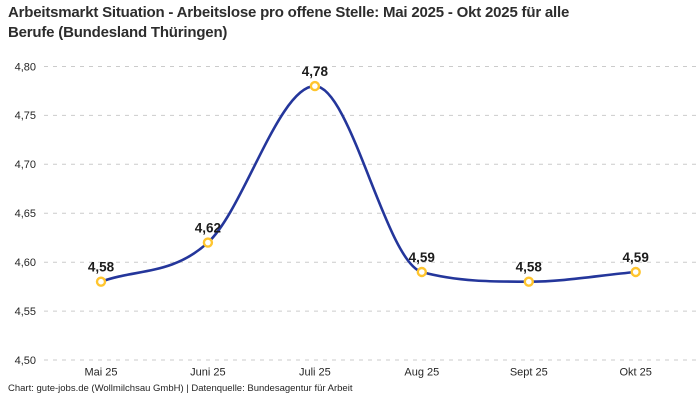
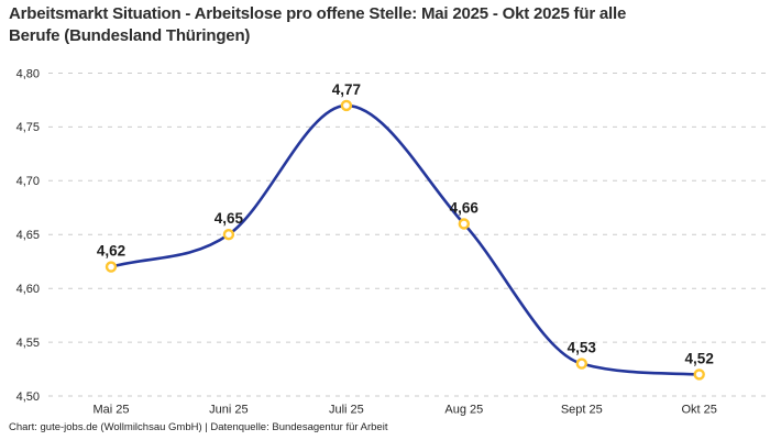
Mai 25: 4,58 -> 4,62
Juni 25: 4,62 -> 4,65
Juli 25: 4,78 -> 4,77
Aug 25: 4,59 -> 4,66
Sept 25: 4,58 -> 4,53
Okt 25: 4,59 -> 4,52
